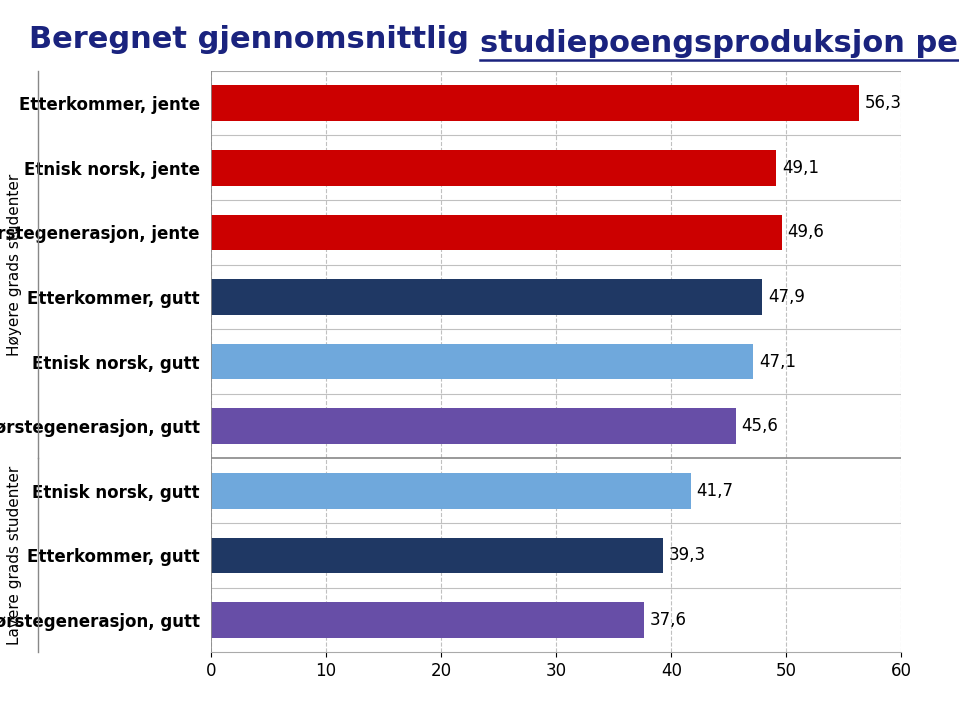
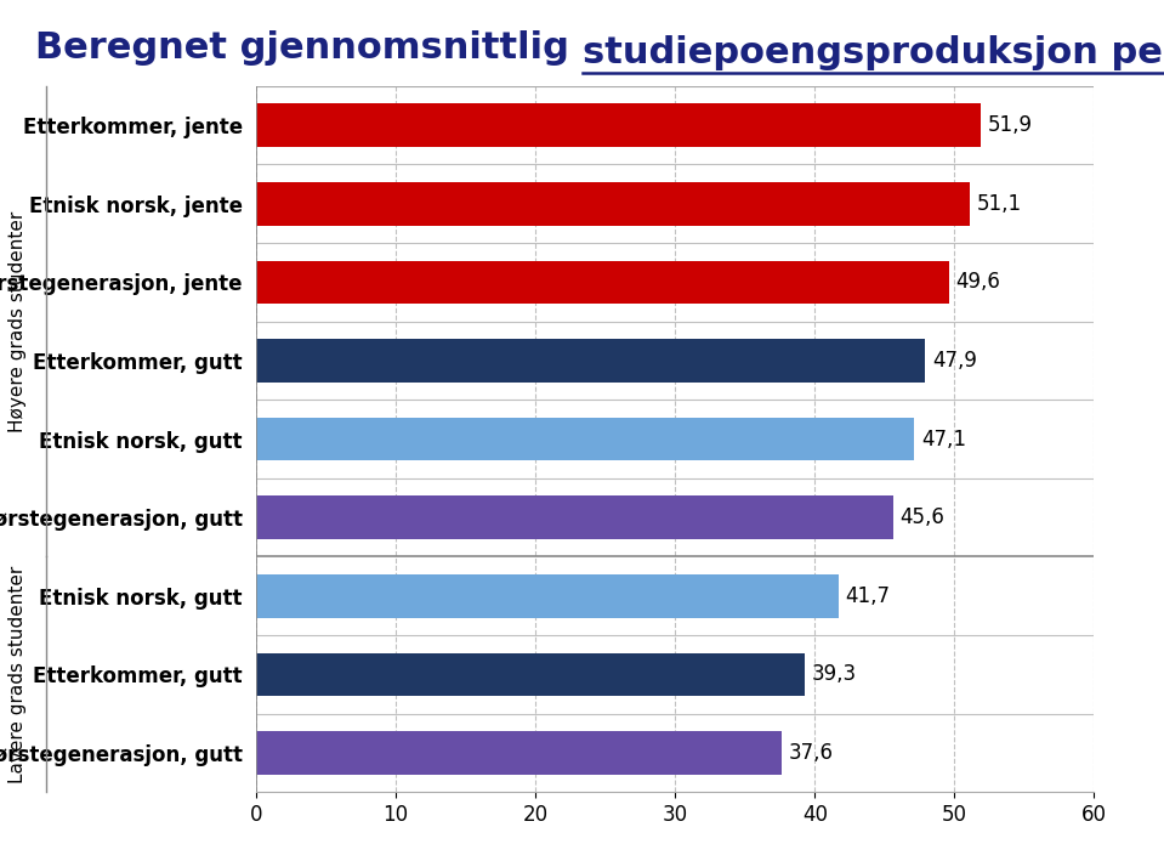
Etterkommer, jente: 56,3 -> 51,9
Etnisk norsk, jente: 49,1 -> 51,1
